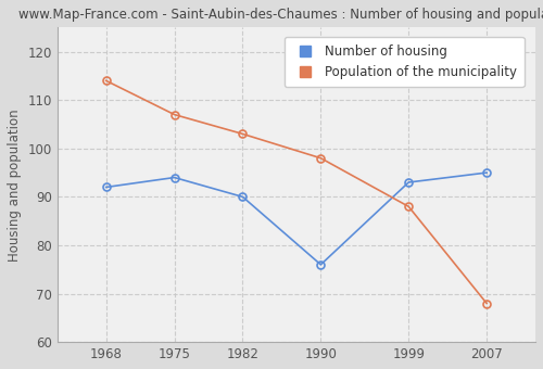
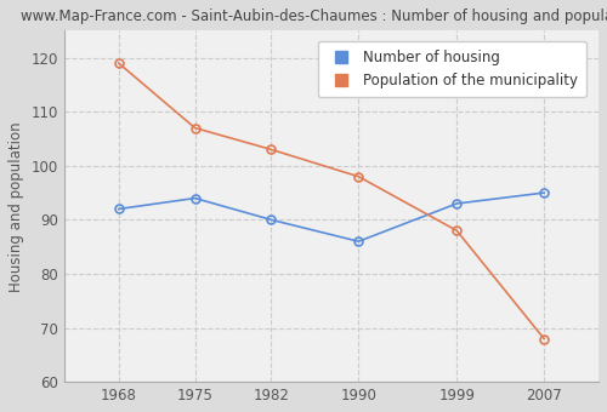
Population of the municipality/1968: 114 -> 119
Number of housing/1990: 76 -> 86
